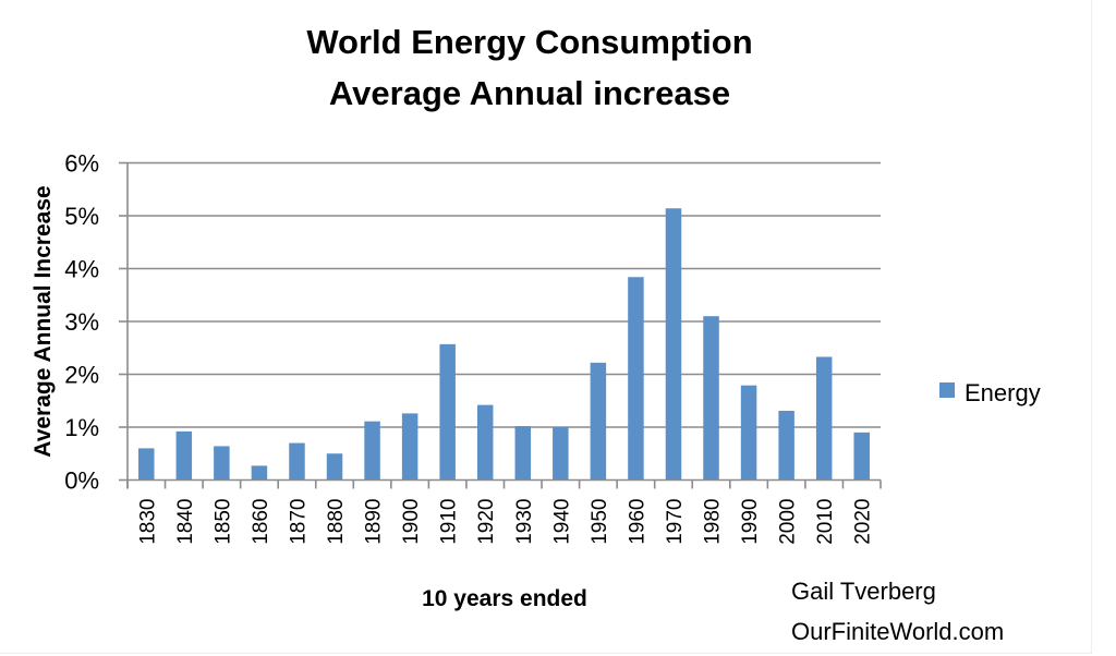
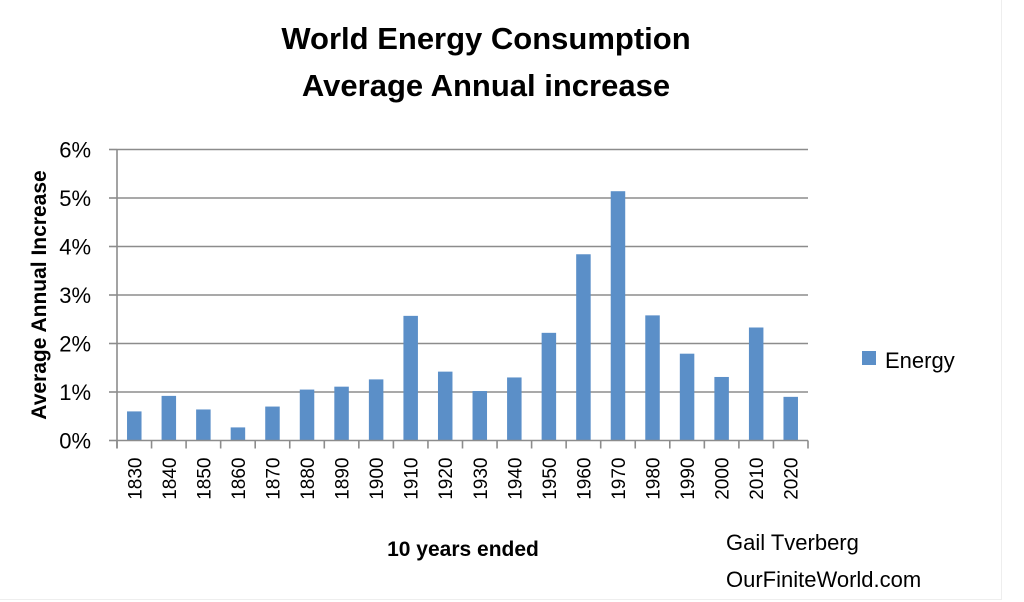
1880: 0.5% -> 1.1%
1940: 1.0% -> 1.3%
1980: 3.1% -> 2.6%
